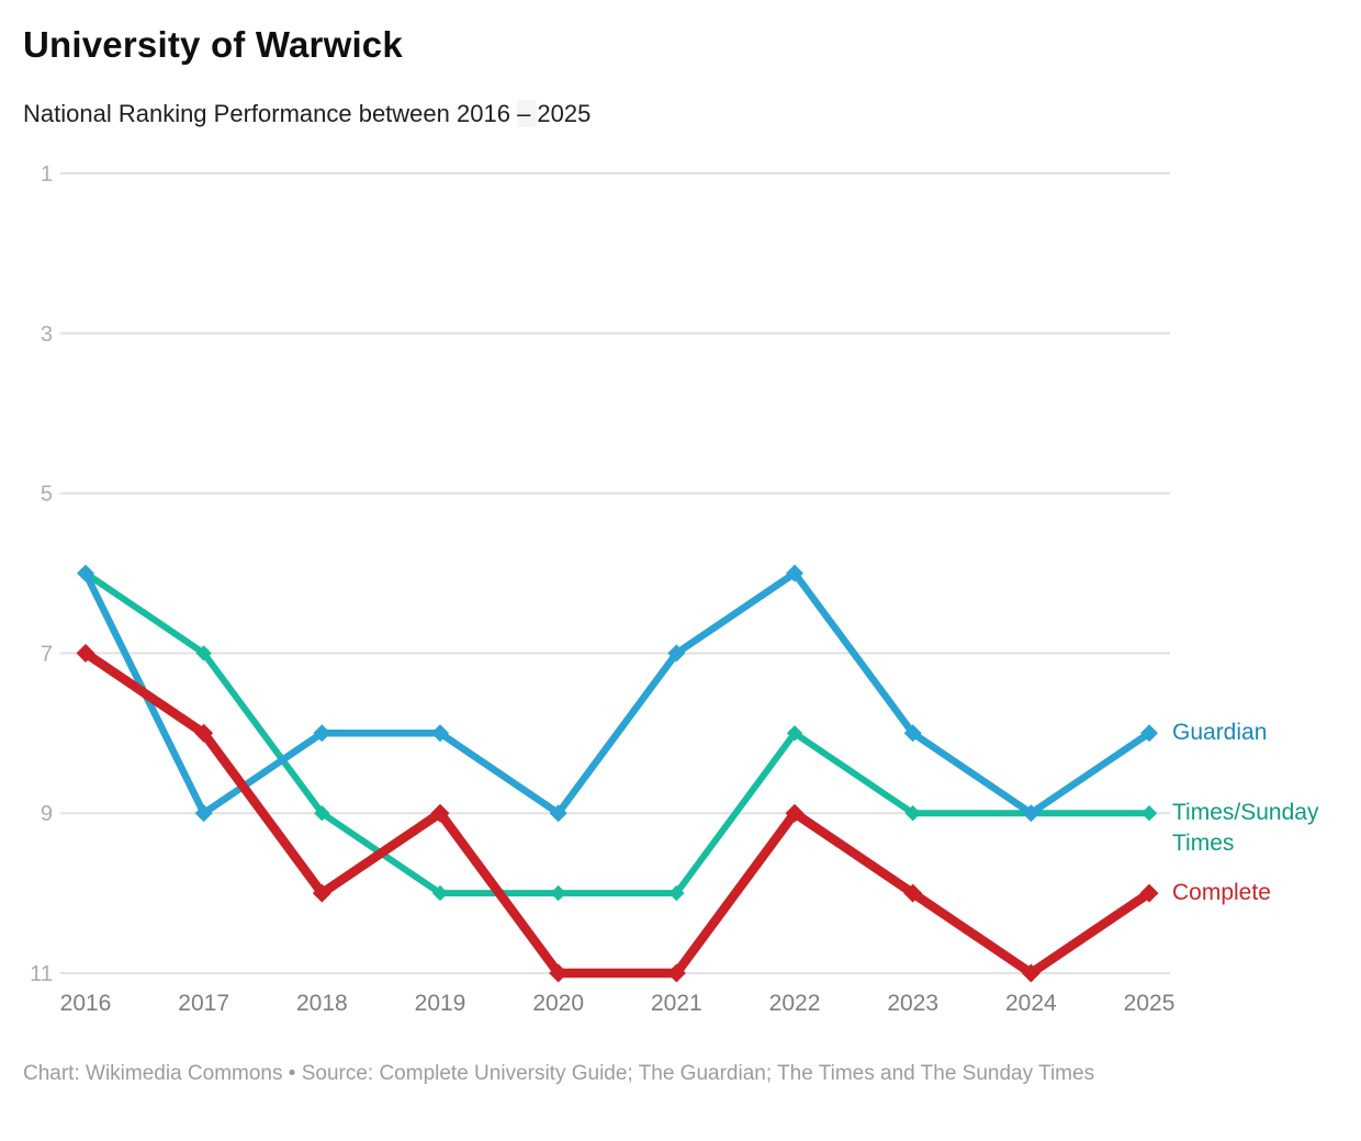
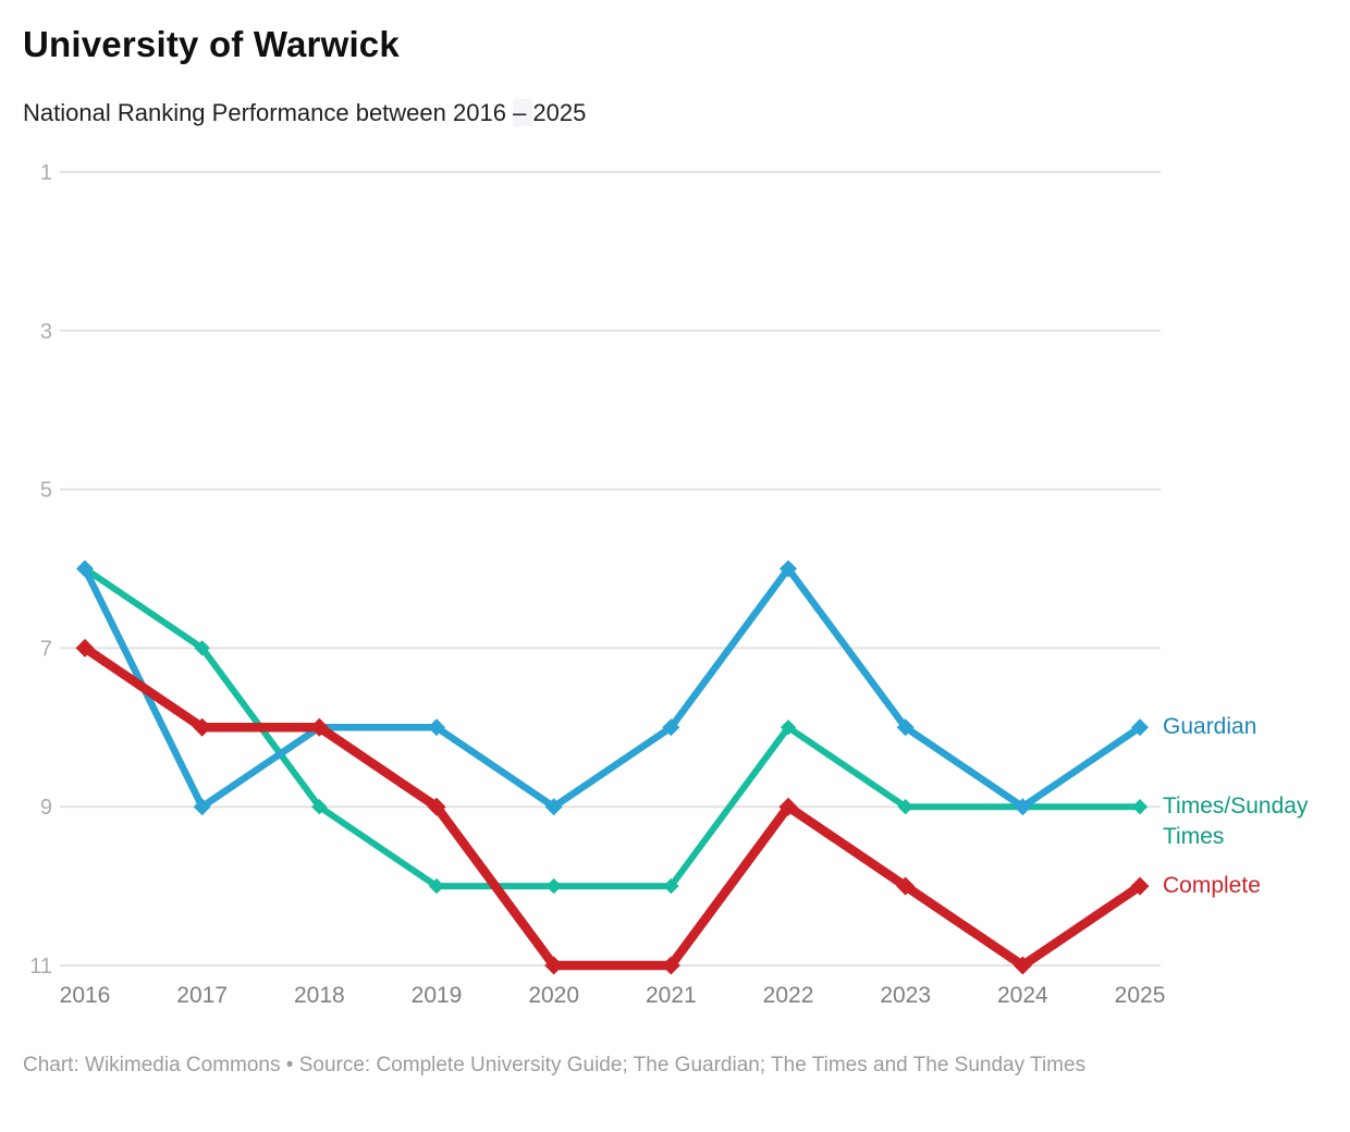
Complete/2018: 10 -> 8
Guardian/2021: 7 -> 8
